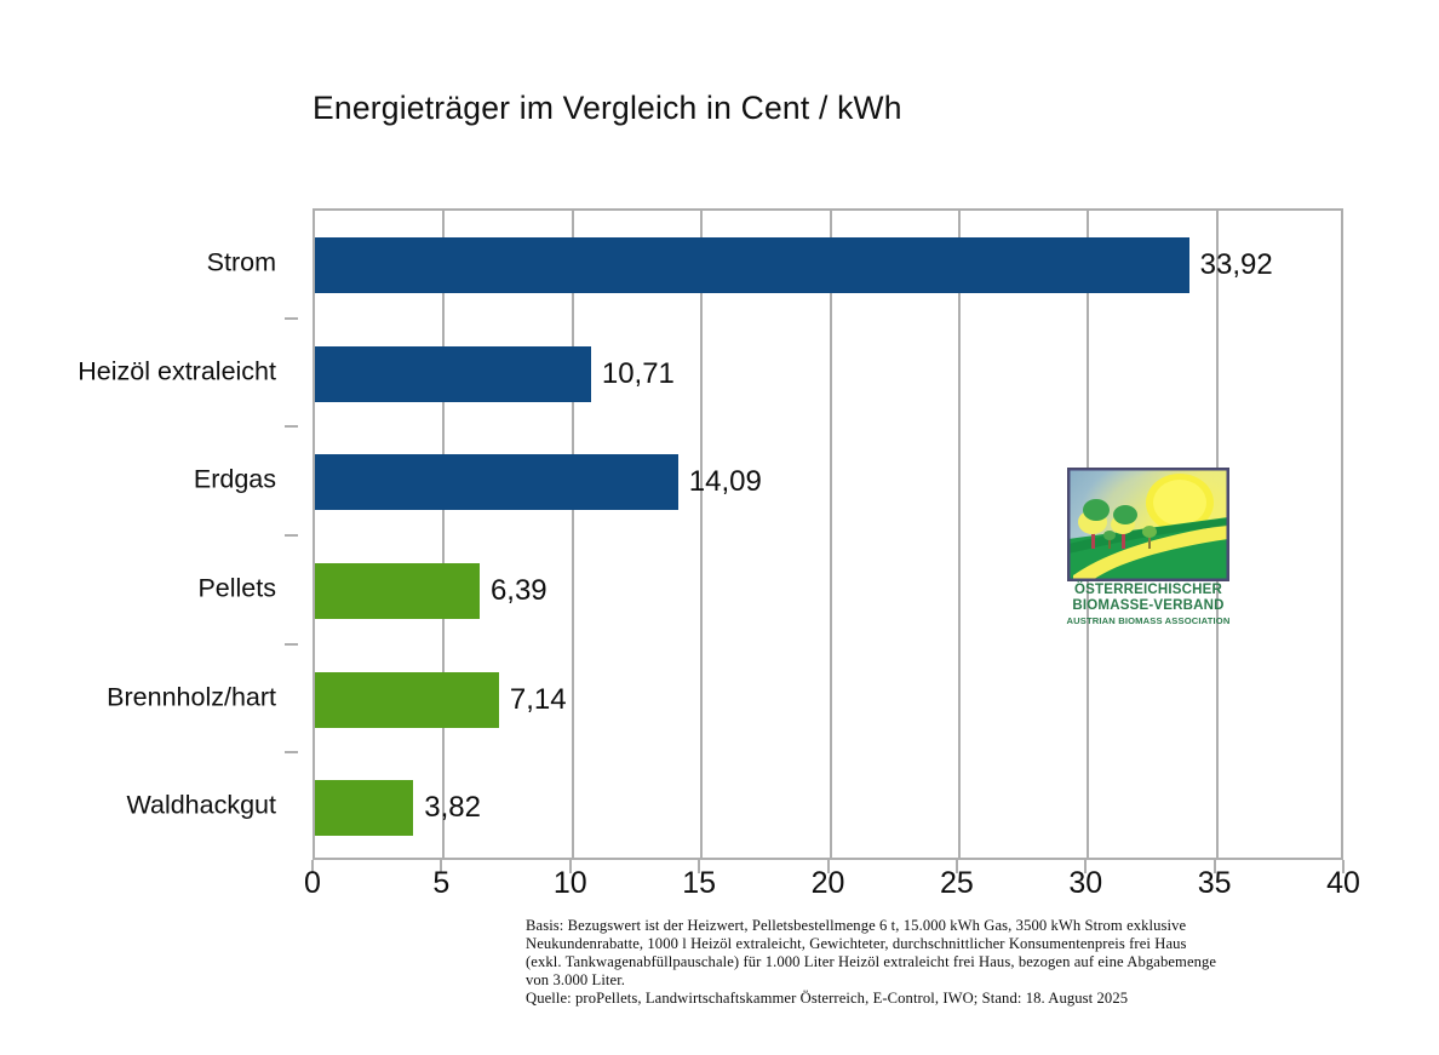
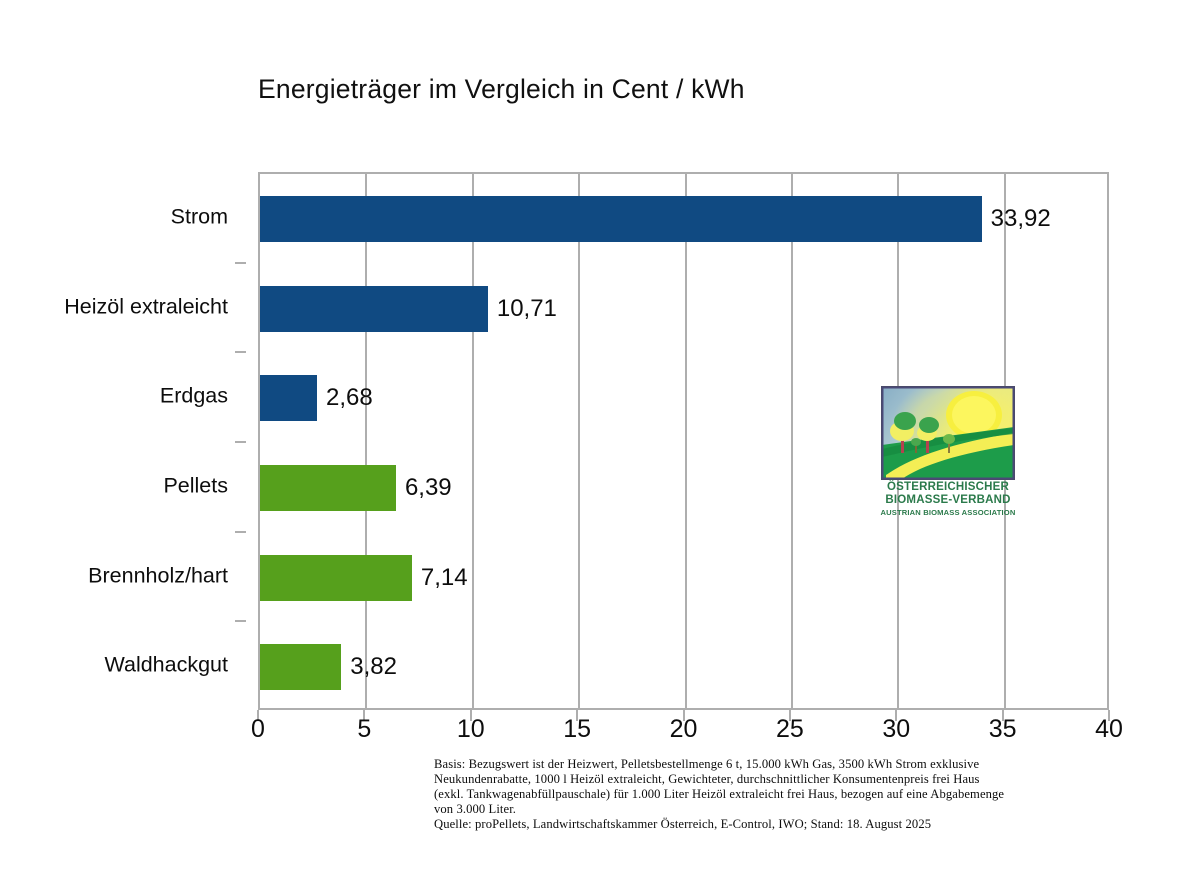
Erdgas: 14,09 -> 2,68
